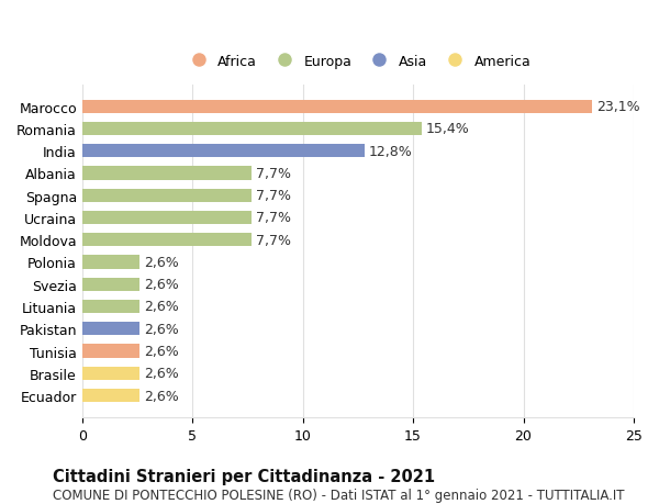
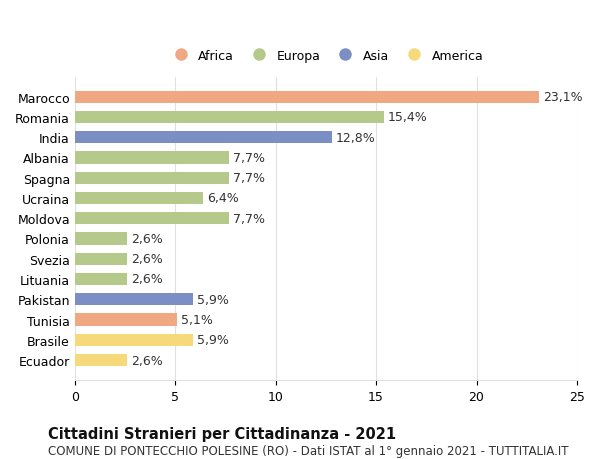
Ucraina: 7,7% -> 6,4%
Pakistan: 2,6% -> 5,9%
Tunisia: 2,6% -> 5,1%
Brasile: 2,6% -> 5,9%
